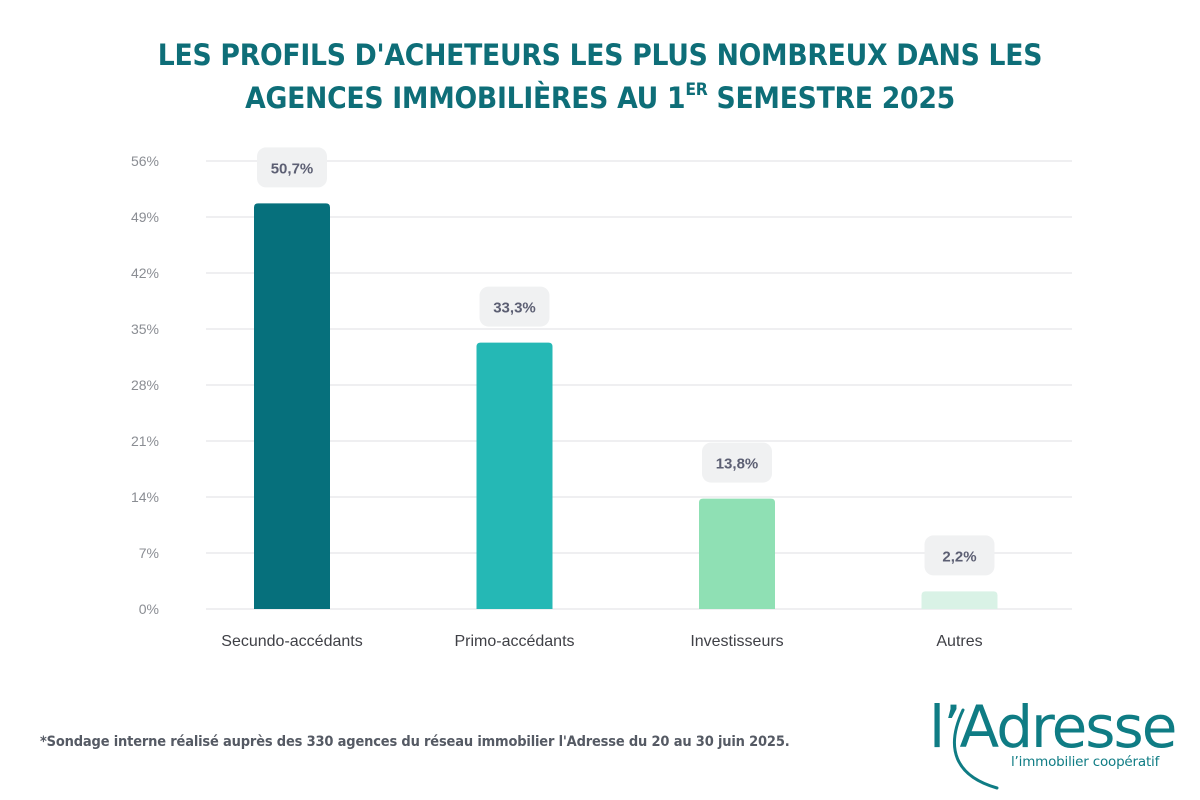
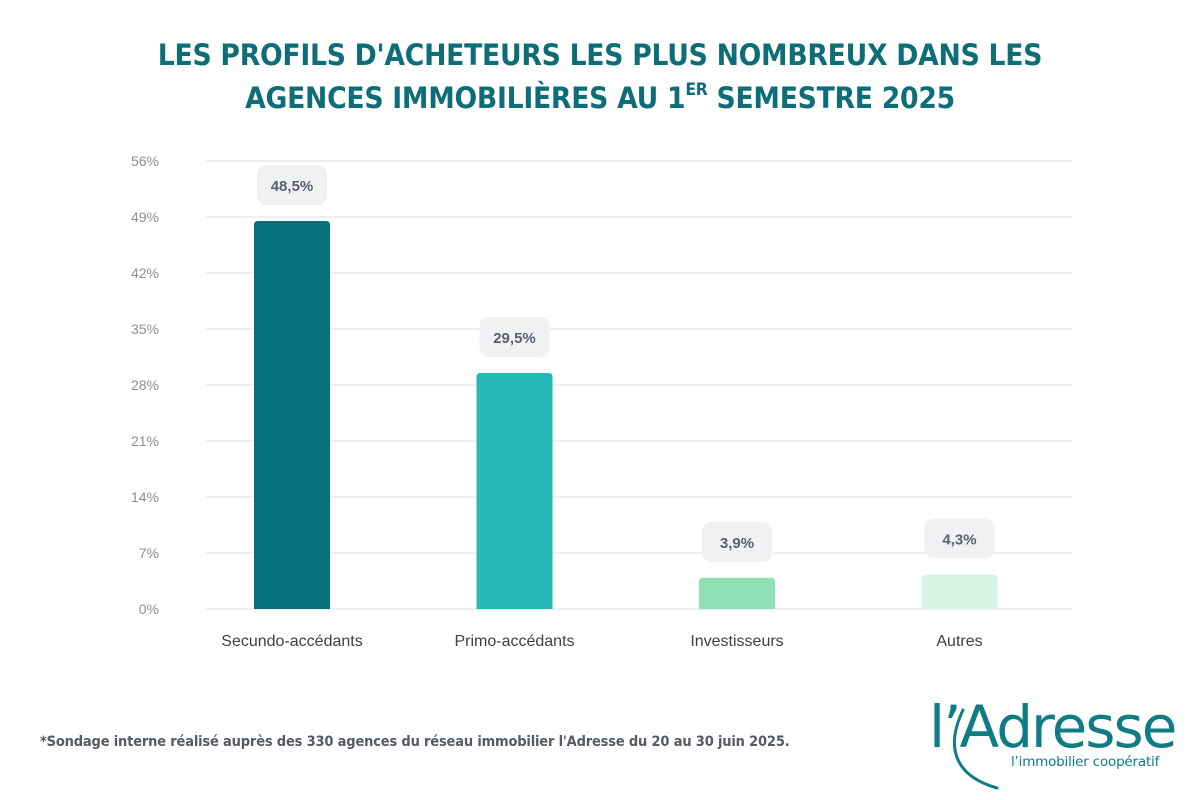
Secundo-accédants: 50,7% -> 48,5%
Primo-accédants: 33,3% -> 29,5%
Investisseurs: 13,8% -> 3,9%
Autres: 2,2% -> 4,3%
